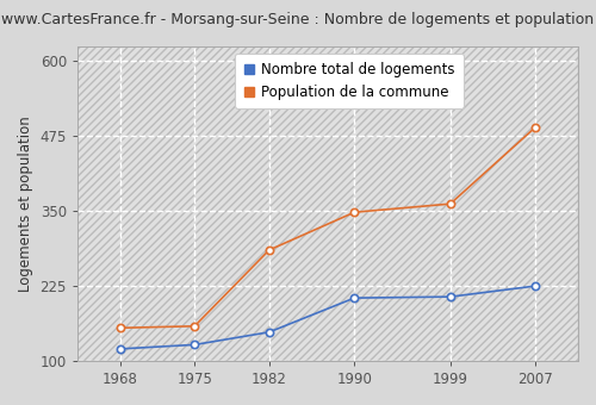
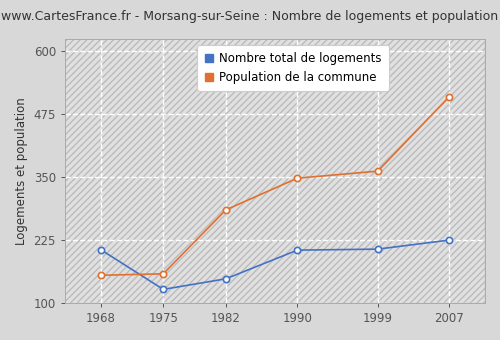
Nombre total de logements/1968: 120 -> 206
Population de la commune/2007: 490 -> 510
